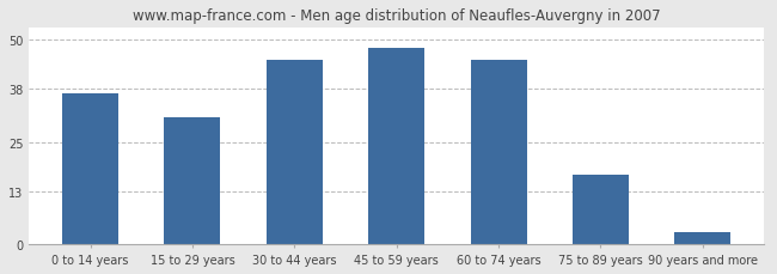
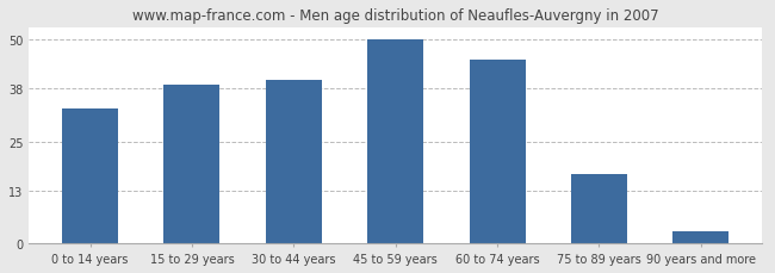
0 to 14 years: 37 -> 33
15 to 29 years: 31 -> 39
30 to 44 years: 45 -> 40
45 to 59 years: 48 -> 50
